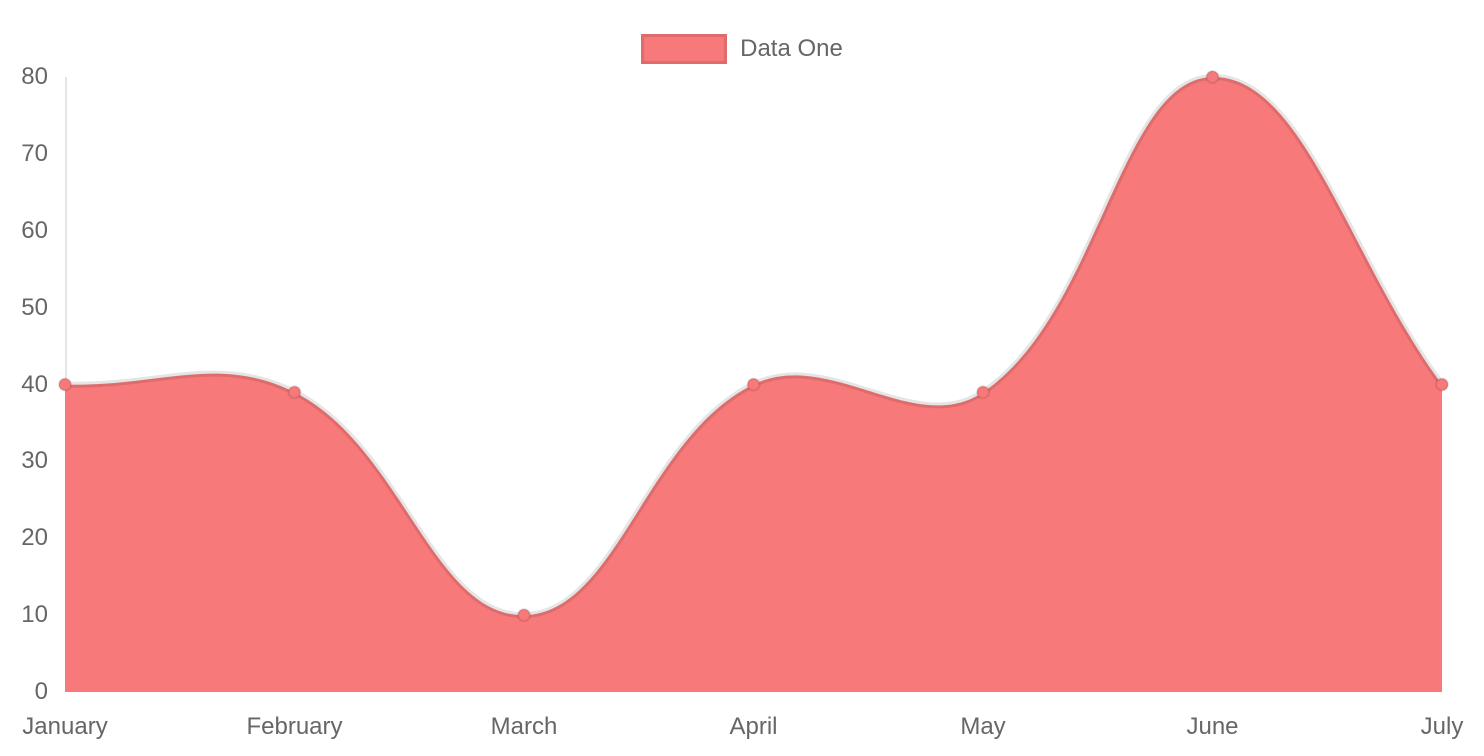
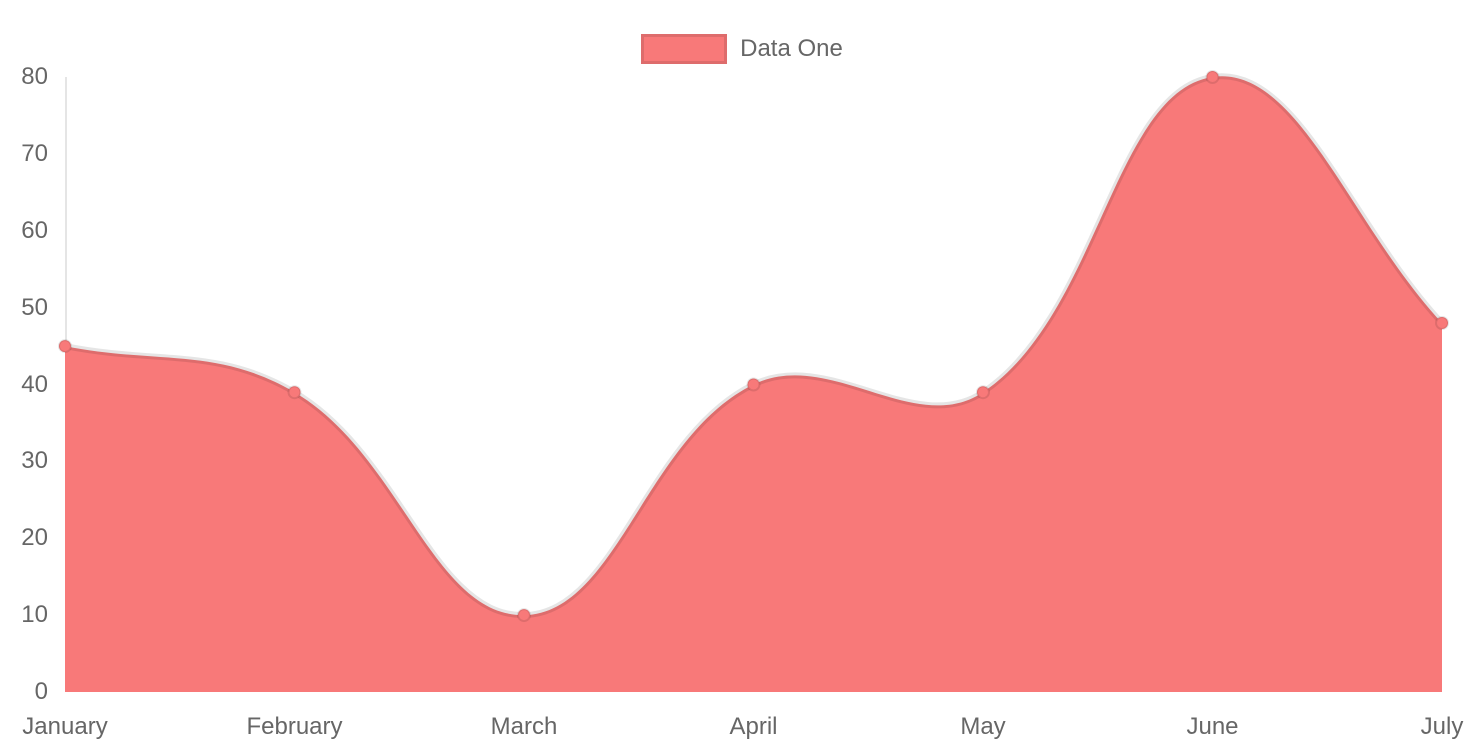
January: 40 -> 45
July: 40 -> 48
